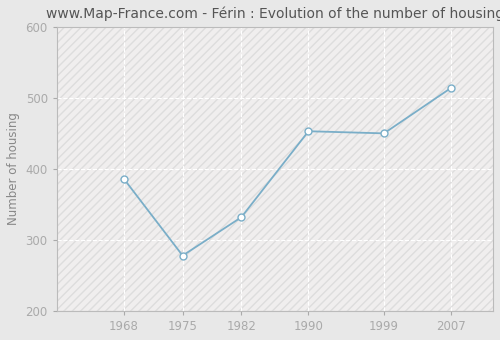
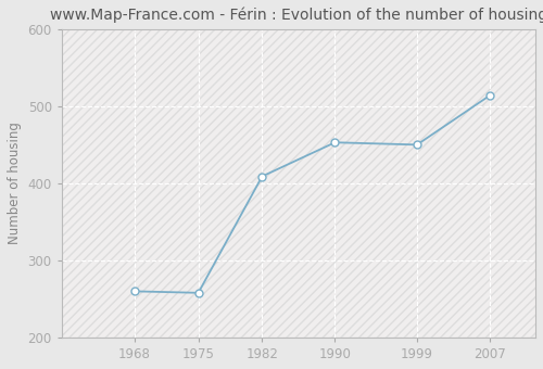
1968: 386 -> 260
1975: 278 -> 258
1982: 332 -> 409
